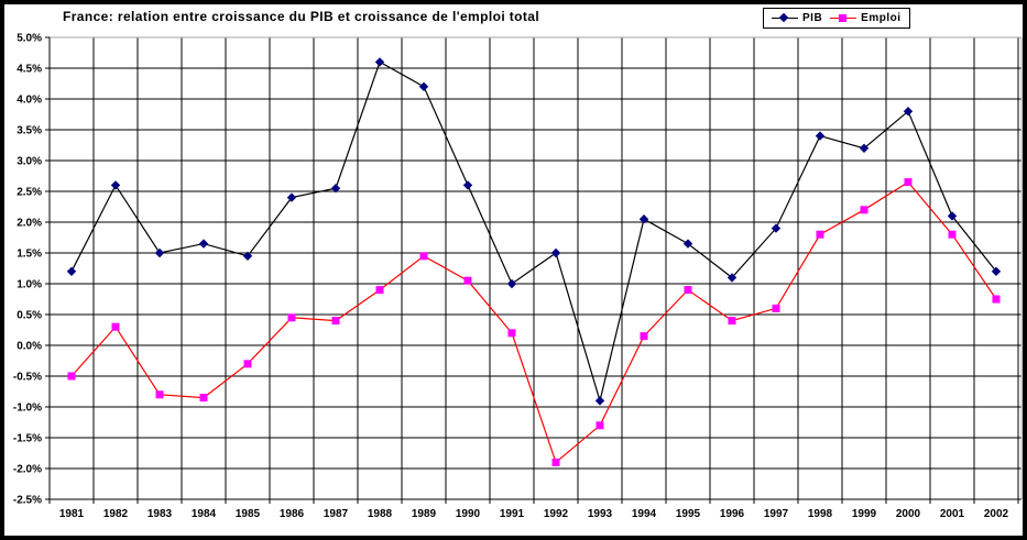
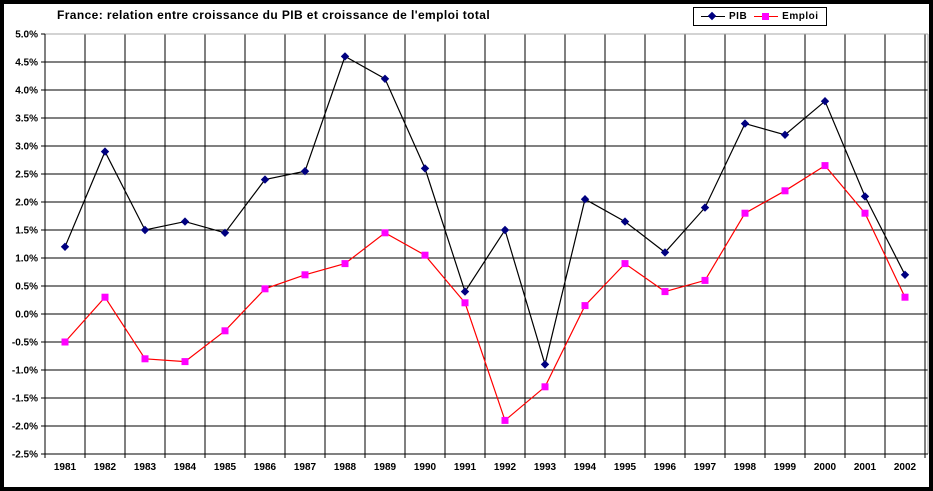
PIB/1982: 2.6% -> 2.9%
Emploi/1987: 0.4% -> 0.7%
PIB/1991: 1.0% -> 0.4%
PIB/2002: 1.2% -> 0.7%
Emploi/2002: 0.8% -> 0.3%
